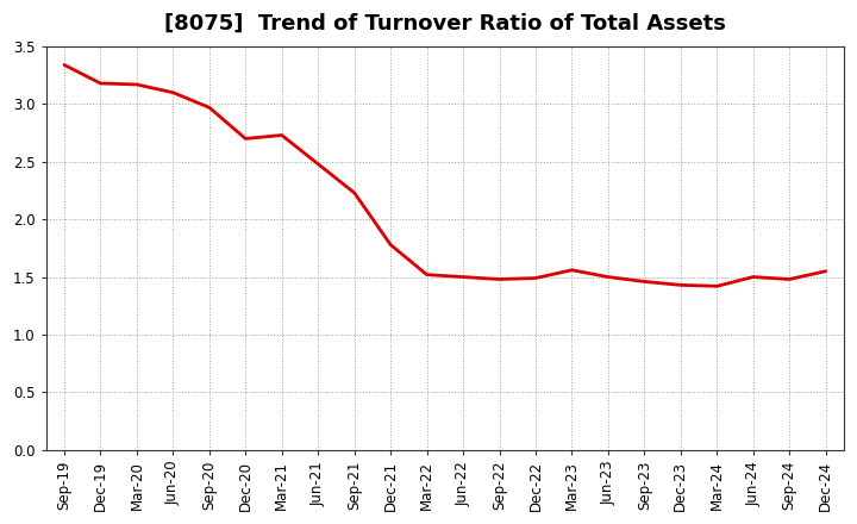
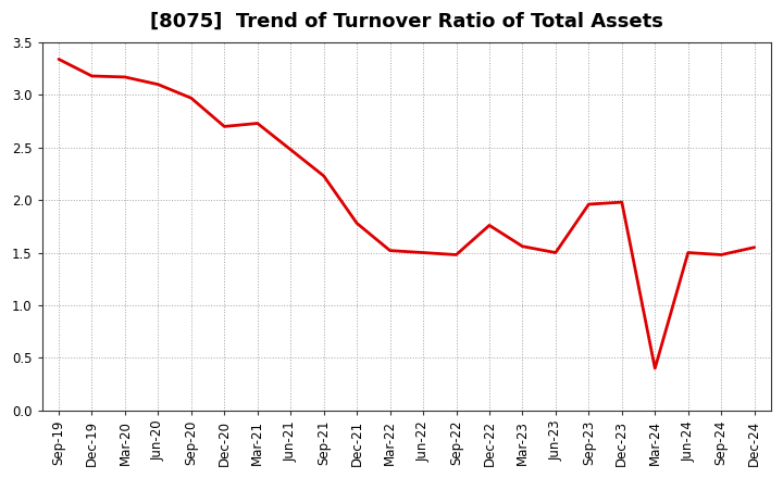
Dec-22: 1.49 -> 1.76
Sep-23: 1.46 -> 1.96
Dec-23: 1.43 -> 1.98
Mar-24: 1.42 -> 0.40
